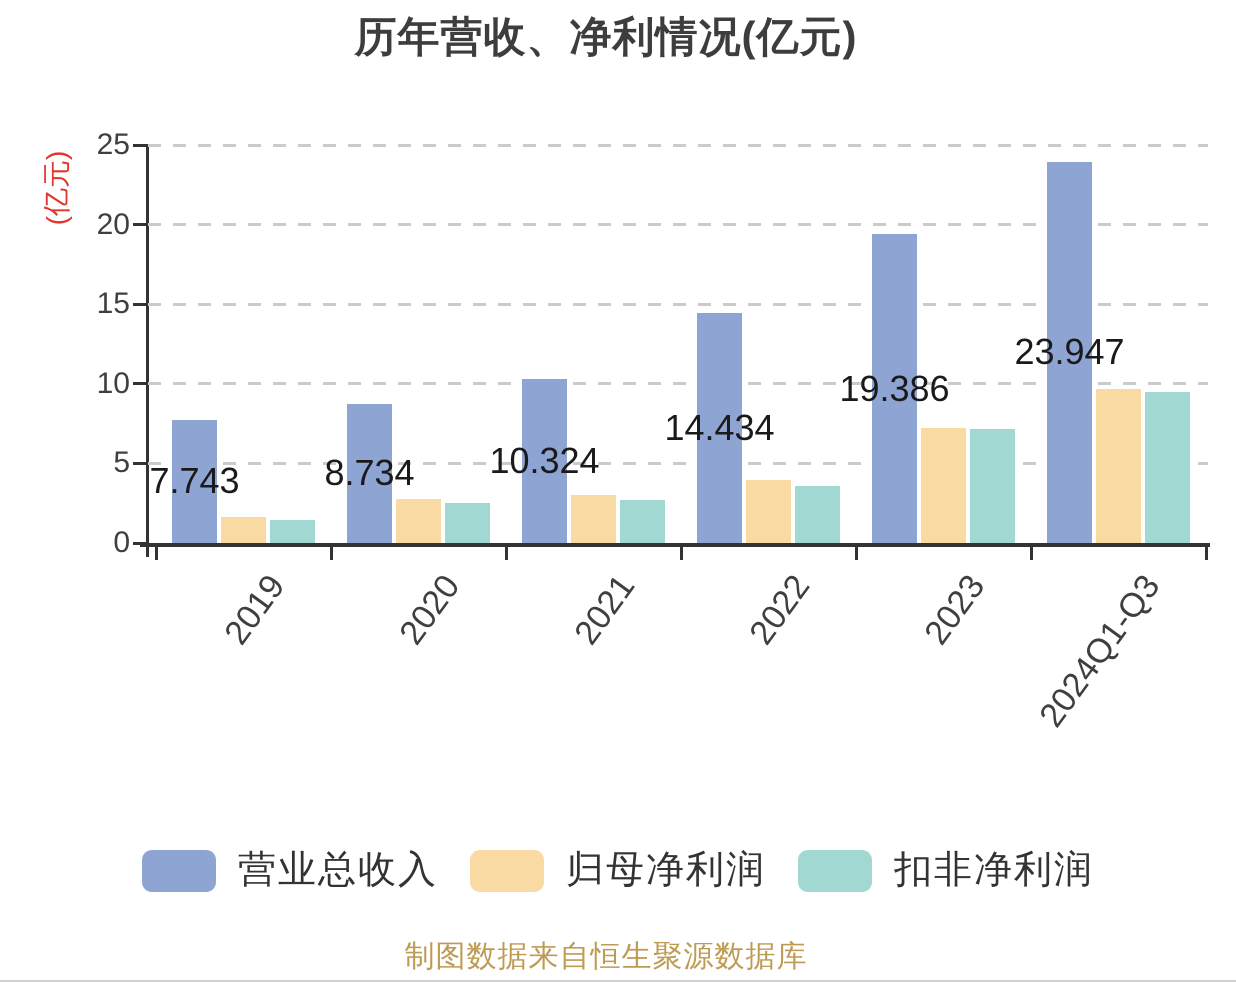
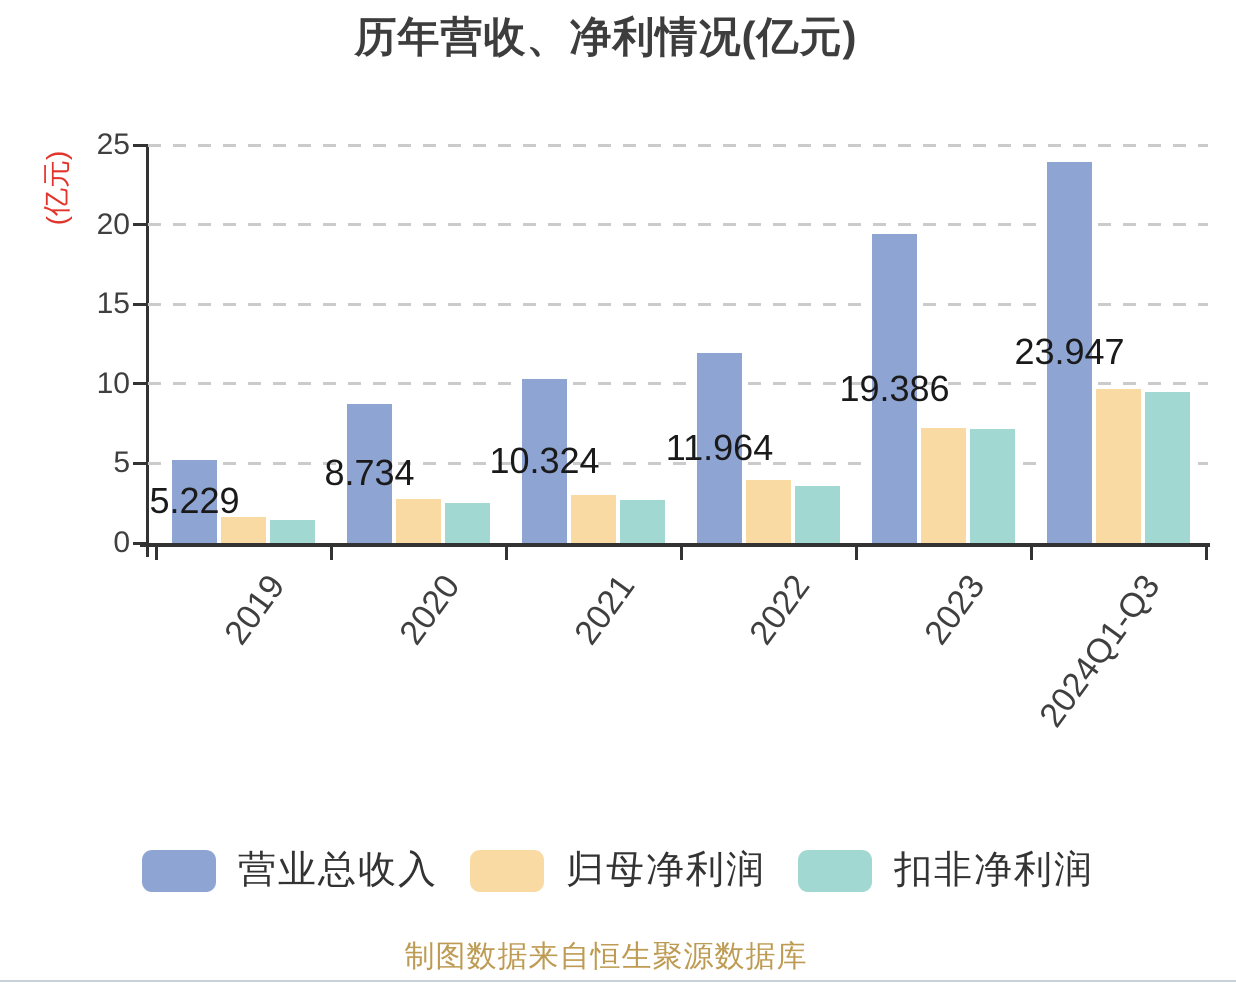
营业总收入/2019: 7.743 -> 5.229
营业总收入/2022: 14.434 -> 11.964
